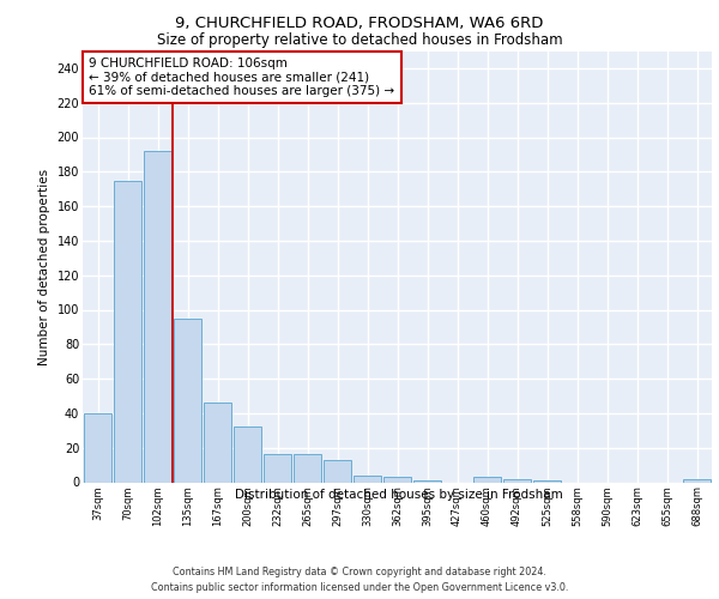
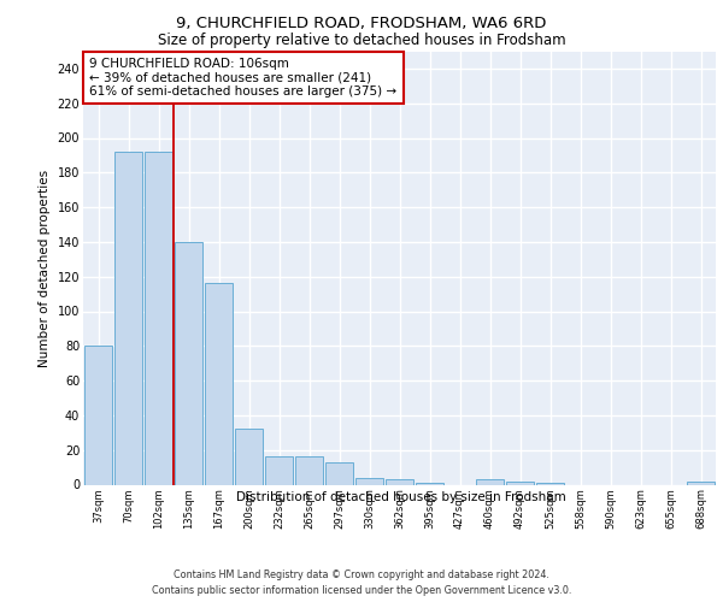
37sqm: 40 -> 80
70sqm: 175 -> 192
135sqm: 95 -> 140
167sqm: 46 -> 116
